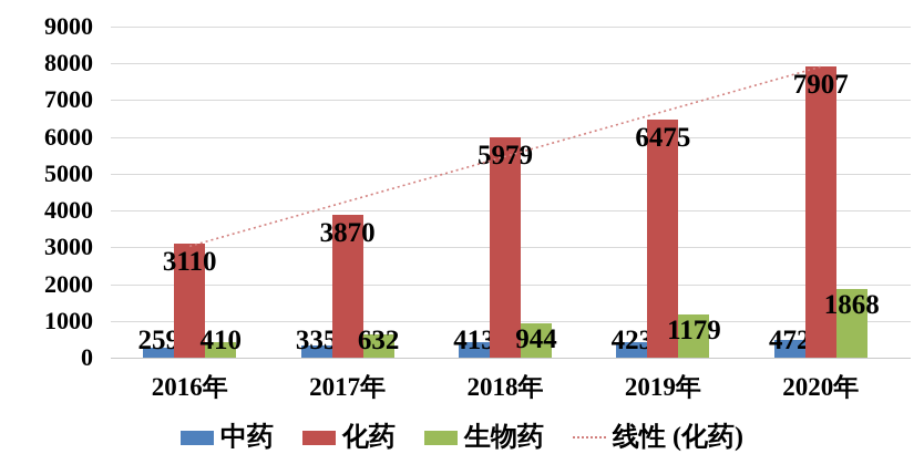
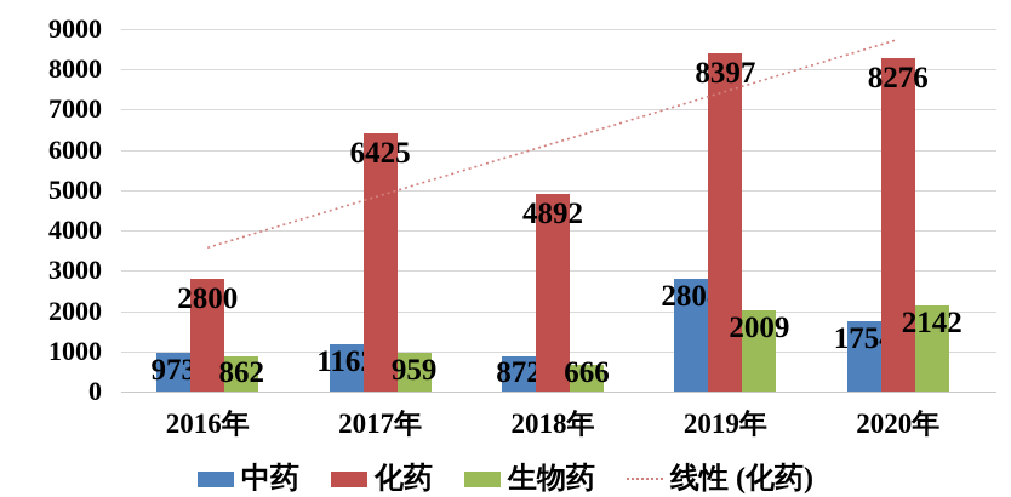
中药/2016年: 259 -> 973
化药/2016年: 3110 -> 2800
生物药/2016年: 410 -> 862
中药/2017年: 335 -> 1162
化药/2017年: 3870 -> 6425
生物药/2017年: 632 -> 959
中药/2018年: 413 -> 872
化药/2018年: 5979 -> 4892
生物药/2018年: 944 -> 666
中药/2019年: 423 -> 2808
化药/2019年: 6475 -> 8397
生物药/2019年: 1179 -> 2009
中药/2020年: 472 -> 1754
化药/2020年: 7907 -> 8276
生物药/2020年: 1868 -> 2142
